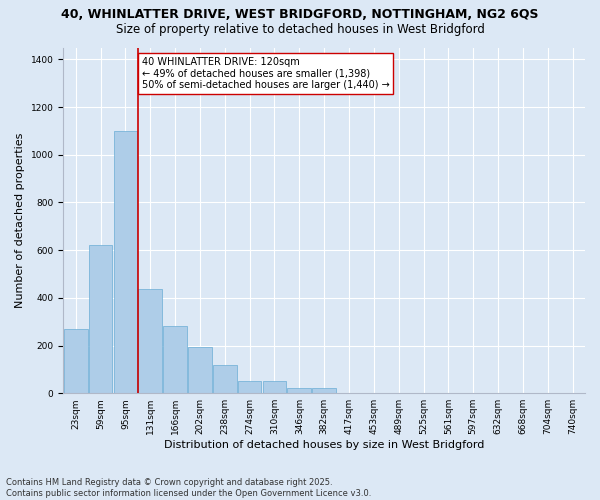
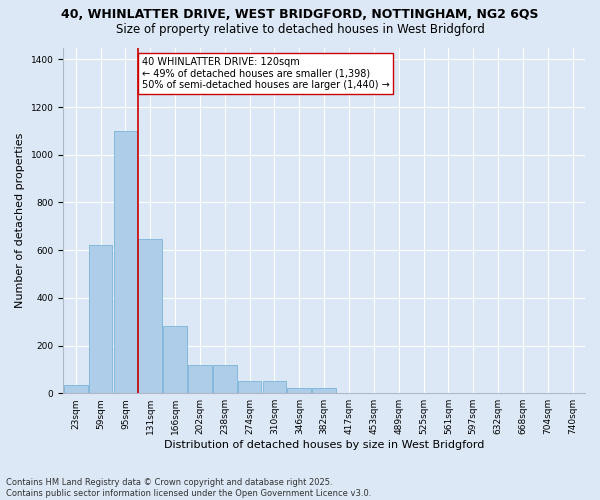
23sqm: 270 -> 35
131sqm: 435 -> 645
202sqm: 195 -> 120
